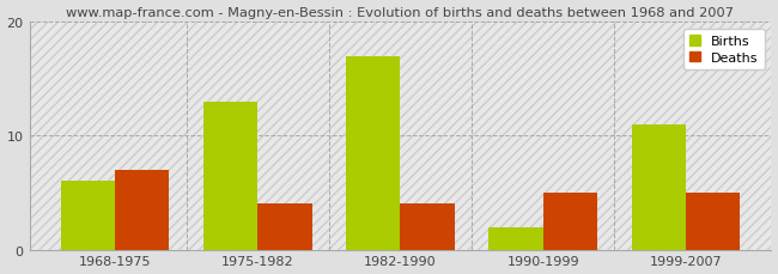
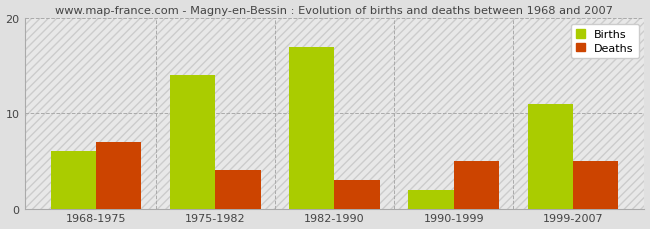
Births/1975-1982: 13 -> 14
Deaths/1982-1990: 4 -> 3
